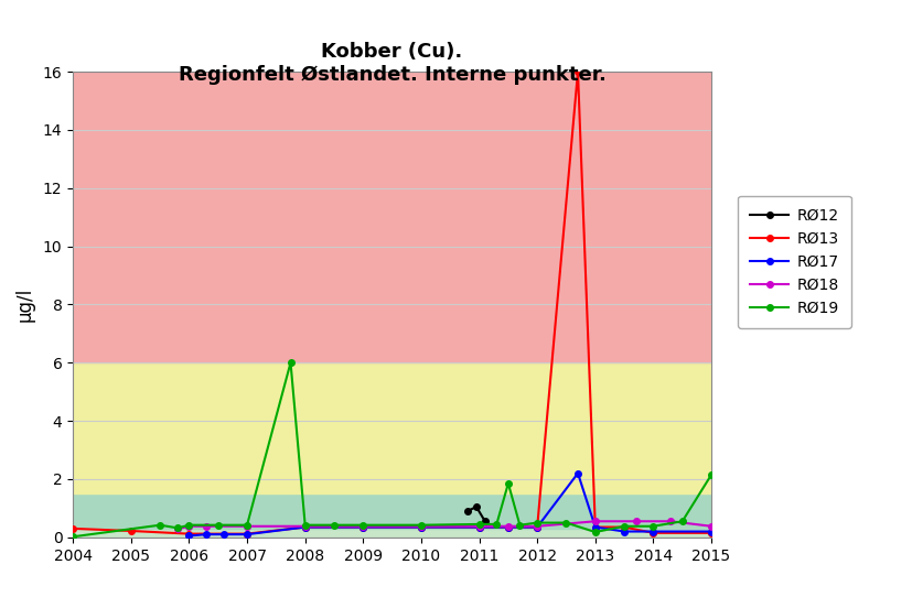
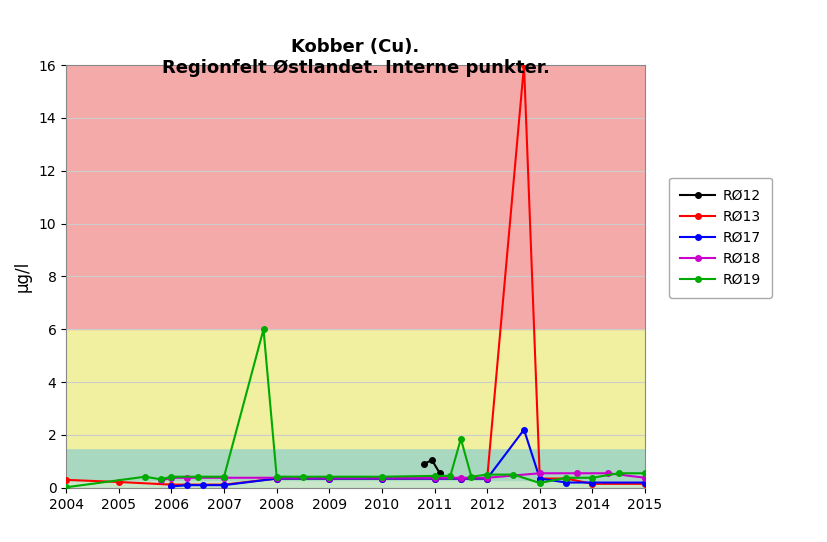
RØ19/2015: 2.15 -> 0.55
